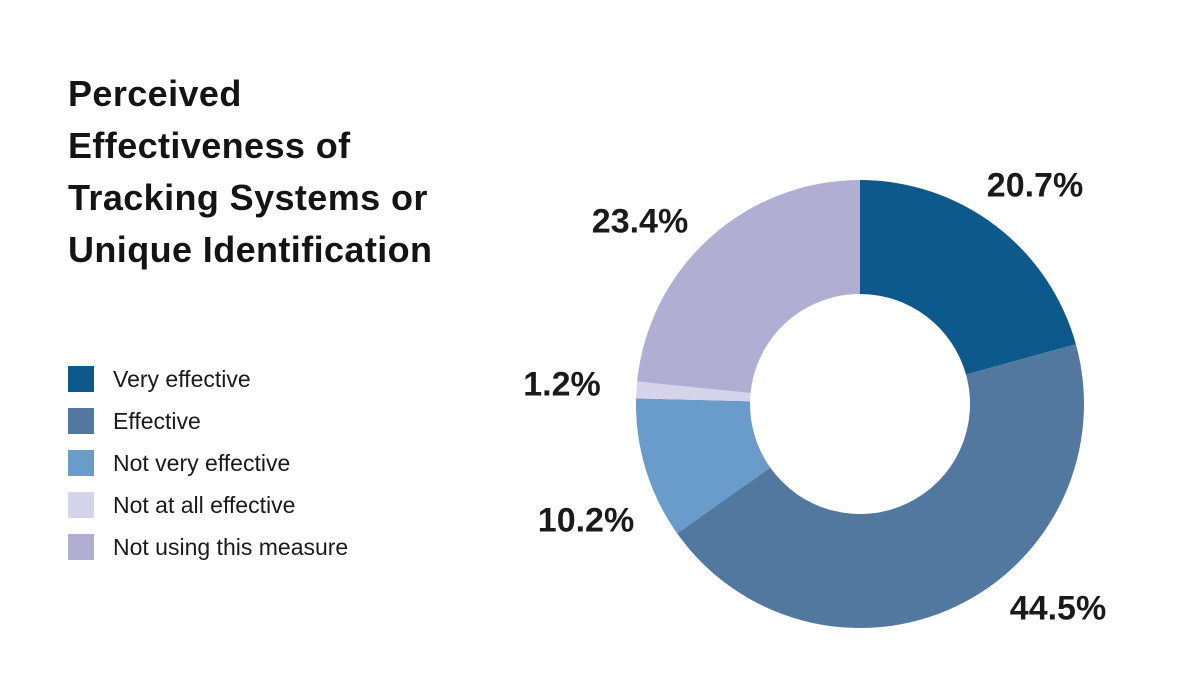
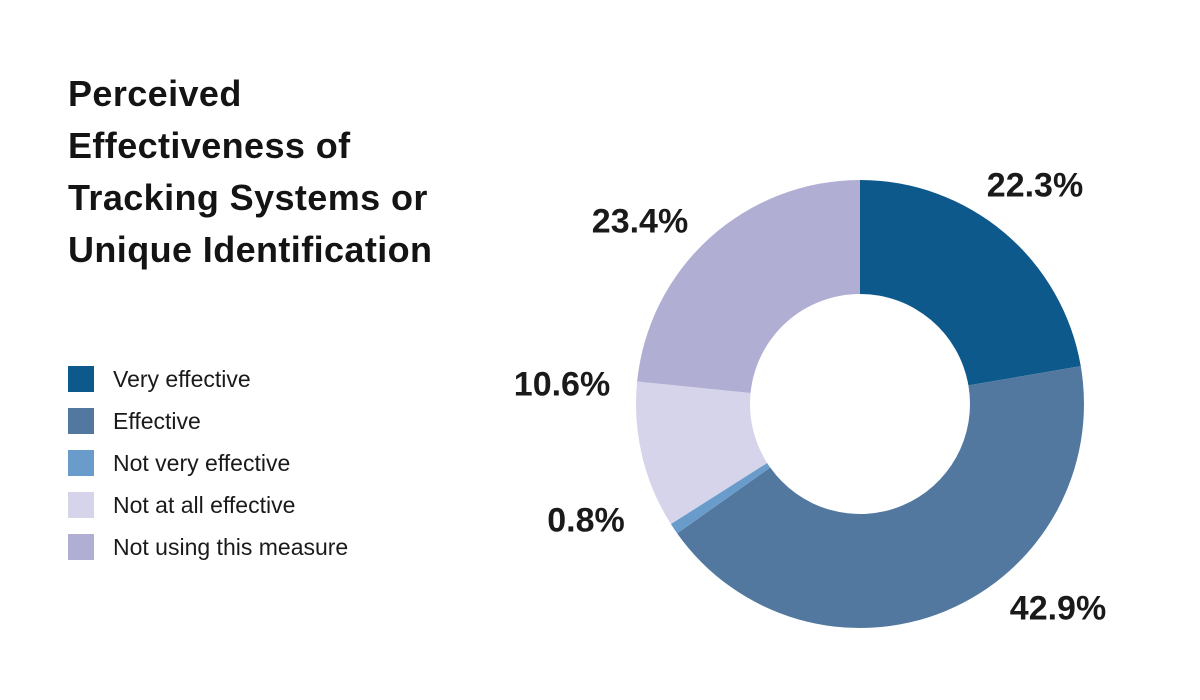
Very effective: 20.7% -> 22.3%
Effective: 44.5% -> 42.9%
Not very effective: 10.2% -> 0.8%
Not at all effective: 1.2% -> 10.6%
